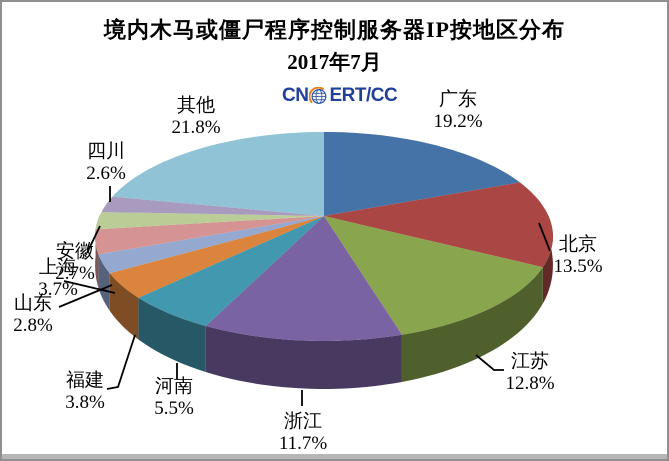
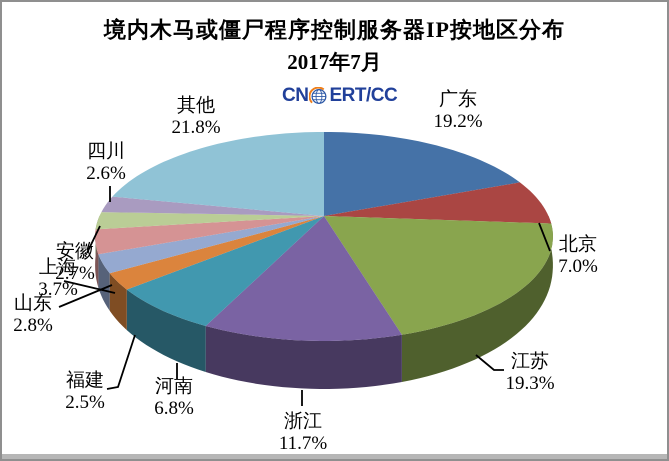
北京: 13.5% -> 7.0%
江苏: 12.8% -> 19.3%
河南: 5.5% -> 6.8%
福建: 3.8% -> 2.5%
